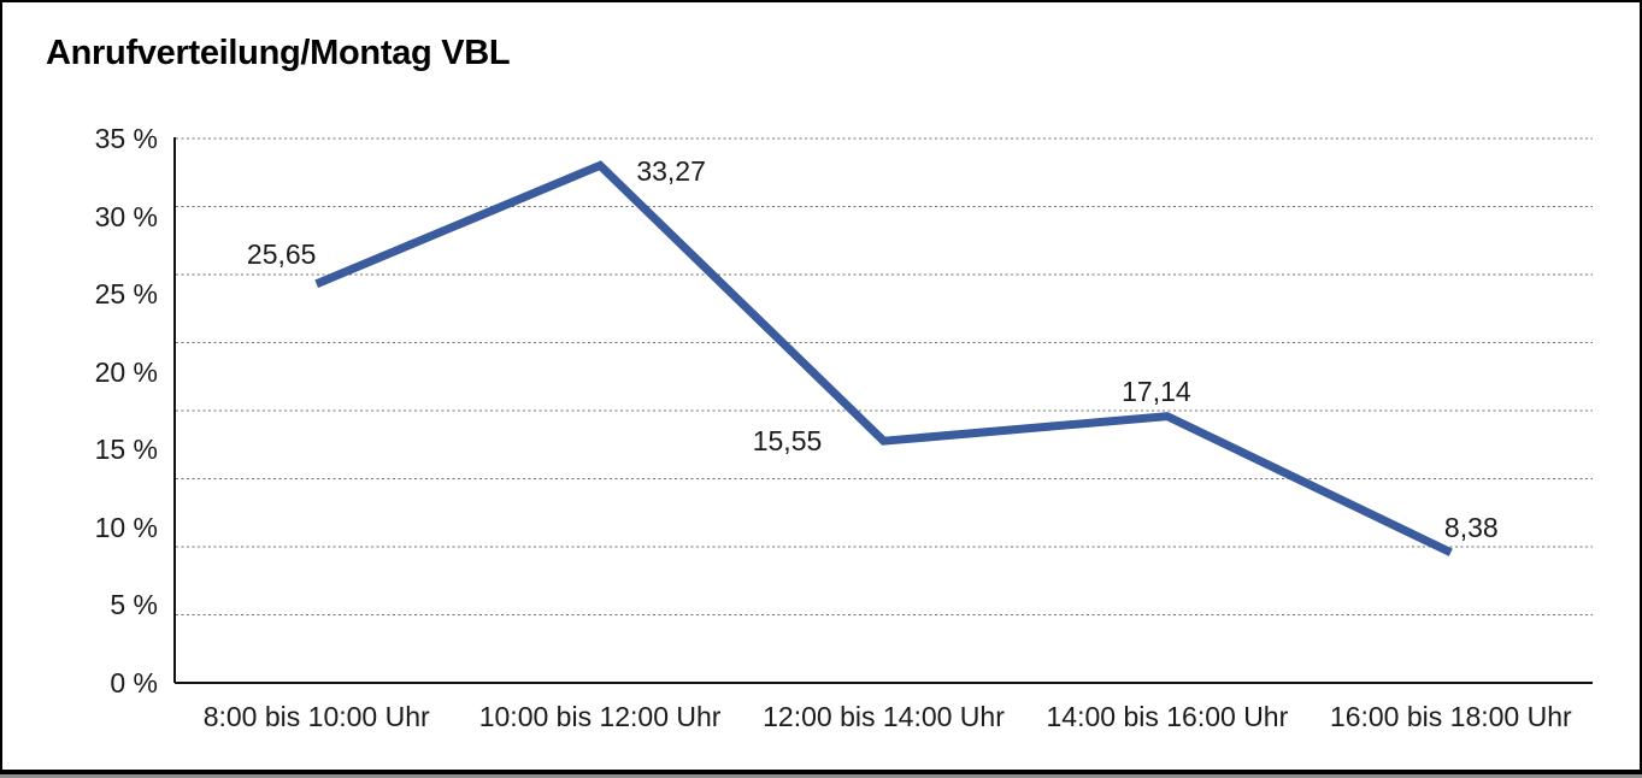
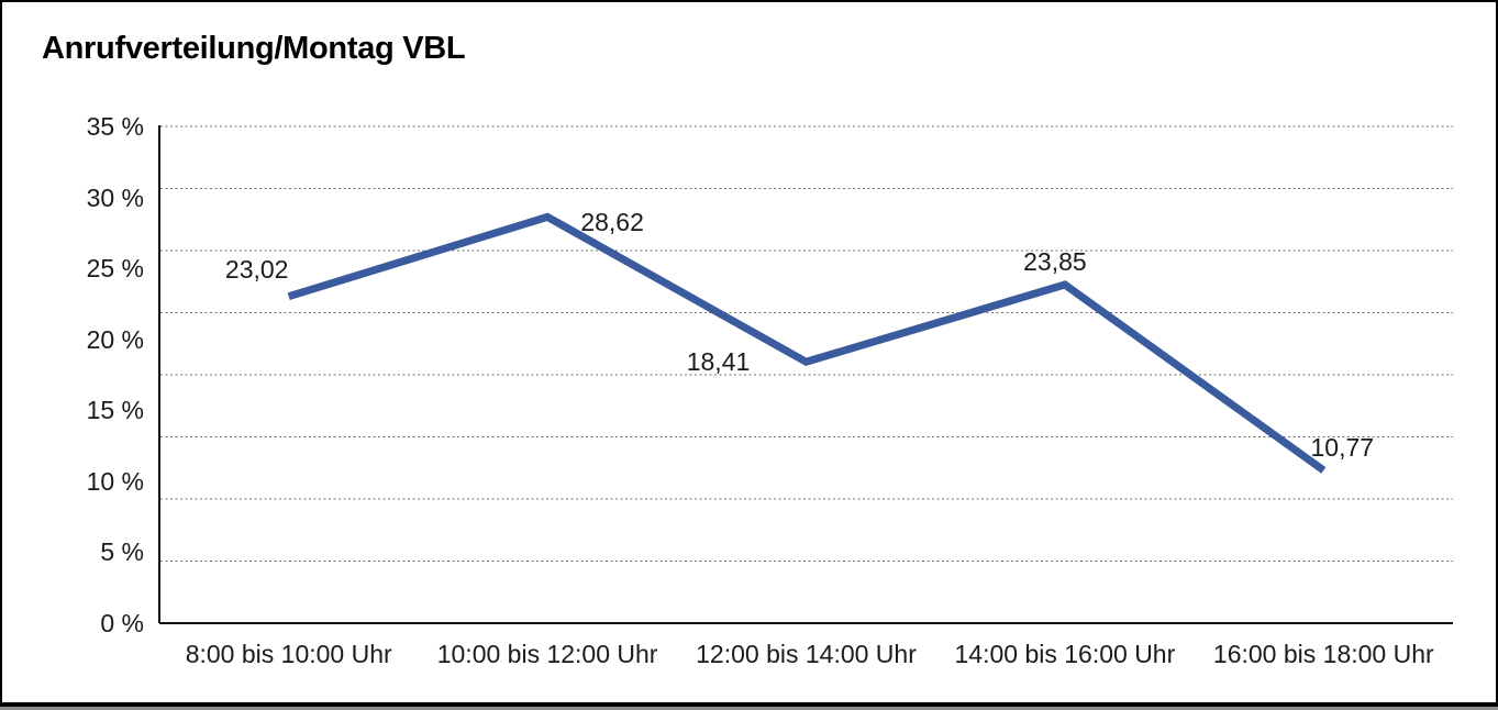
8:00 bis 10:00 Uhr: 25,65 -> 23,02
10:00 bis 12:00 Uhr: 33,27 -> 28,62
12:00 bis 14:00 Uhr: 15,55 -> 18,41
14:00 bis 16:00 Uhr: 17,14 -> 23,85
16:00 bis 18:00 Uhr: 8,38 -> 10,77
